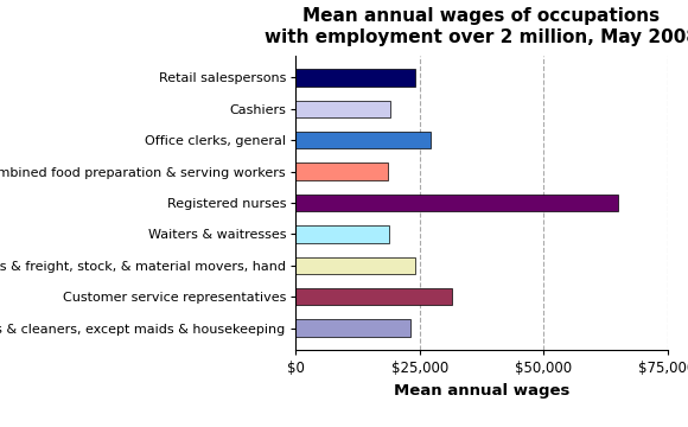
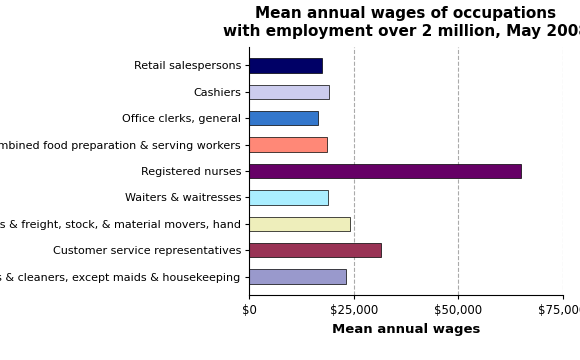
Retail salespersons: $24,100 -> $17,500
Office clerks, general: $27,200 -> $16,500
